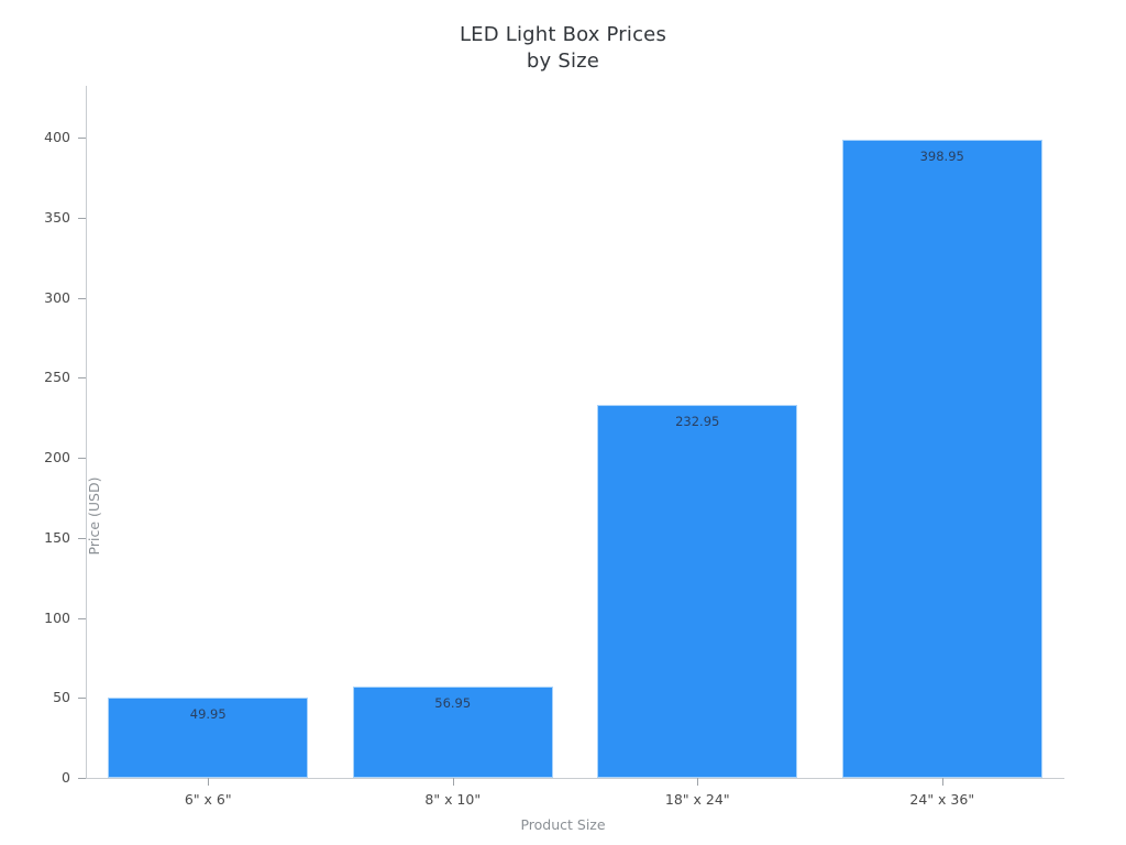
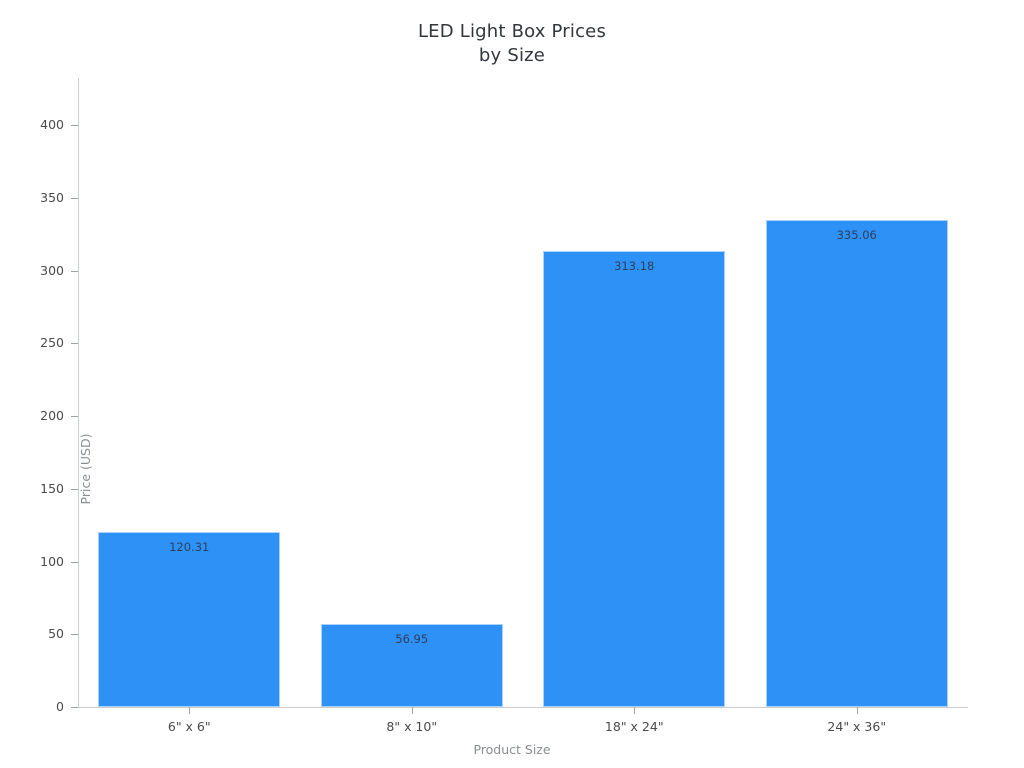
6" x 6": 49.95 -> 120.31
18" x 24": 232.95 -> 313.18
24" x 36": 398.95 -> 335.06
